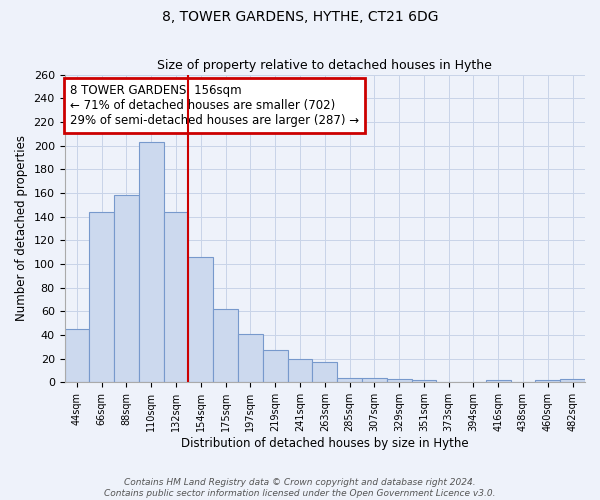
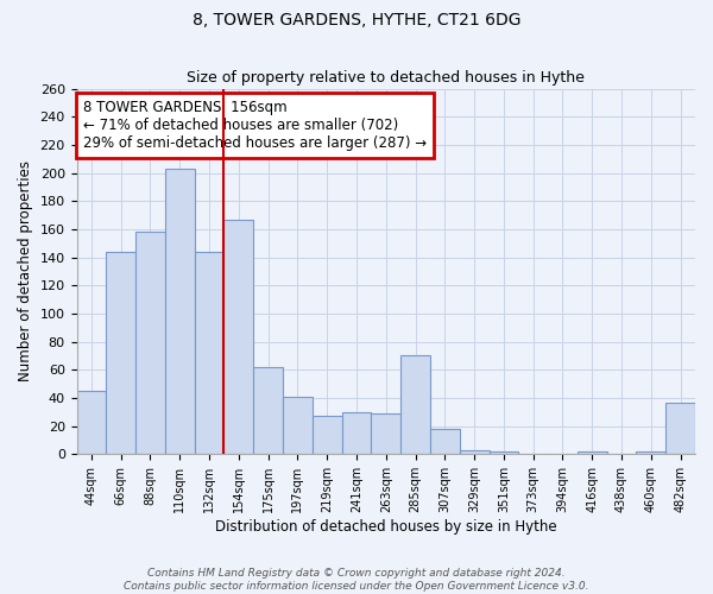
154sqm: 106 -> 167
241sqm: 20 -> 30
263sqm: 17 -> 29
285sqm: 4 -> 70
307sqm: 4 -> 18
482sqm: 3 -> 37
